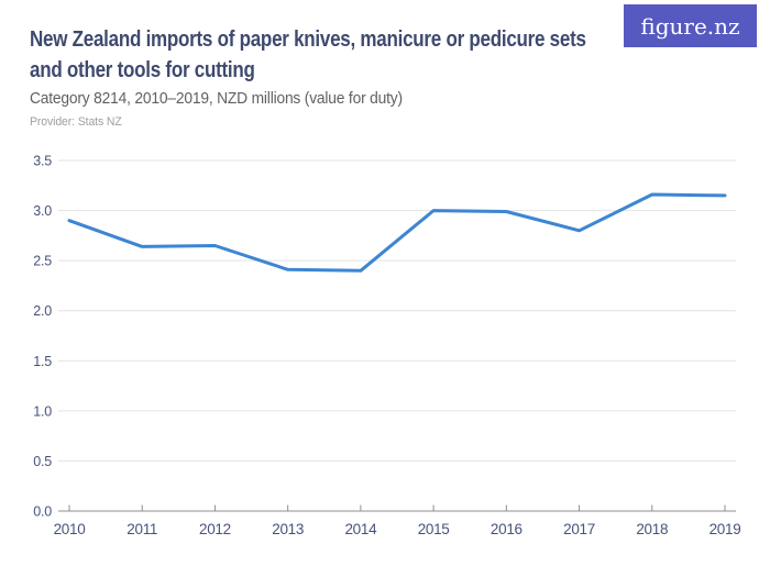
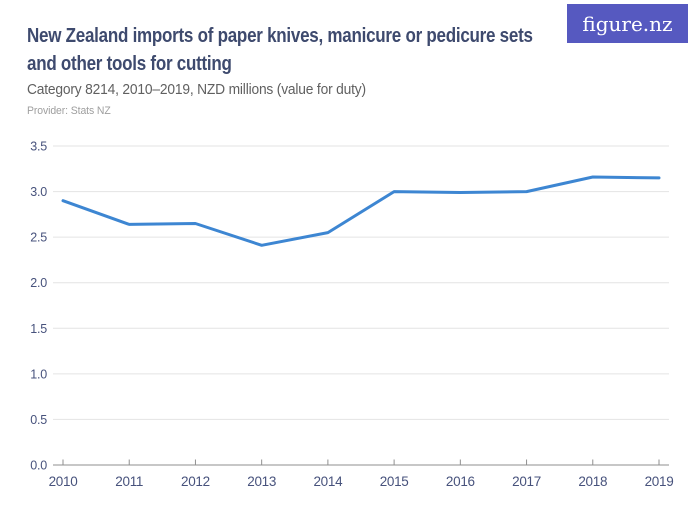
2014: 2.4 -> 2.5
2017: 2.8 -> 3.0
